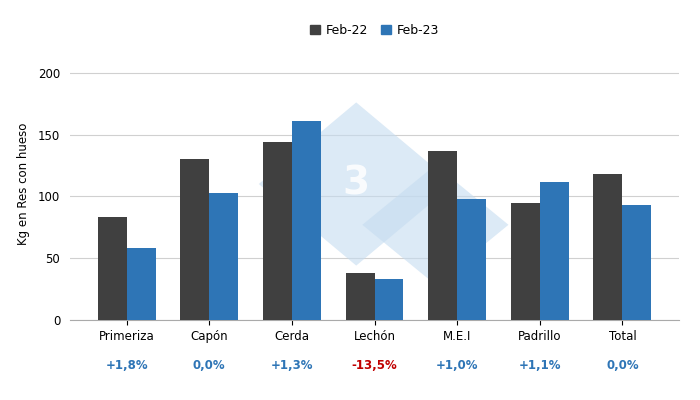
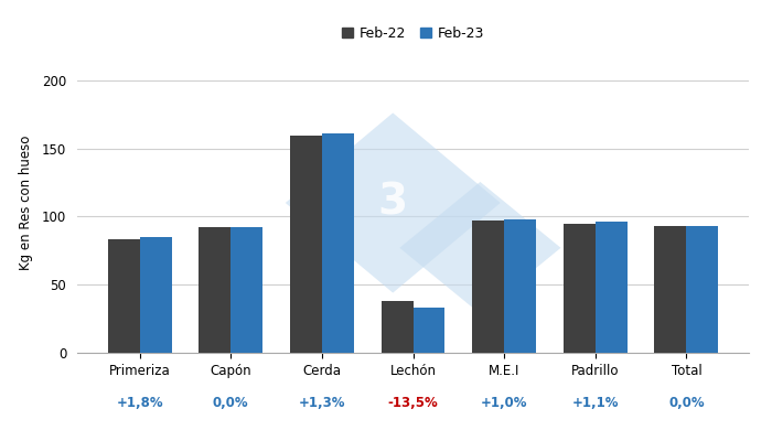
Feb-23/Primeriza: 58 -> 85
Feb-22/Capón: 130 -> 92
Feb-23/Capón: 103 -> 92
Feb-22/Cerda: 144 -> 159
Feb-22/M.E.I: 137 -> 97
Feb-23/Padrillo: 112 -> 96
Feb-22/Total: 118 -> 93
